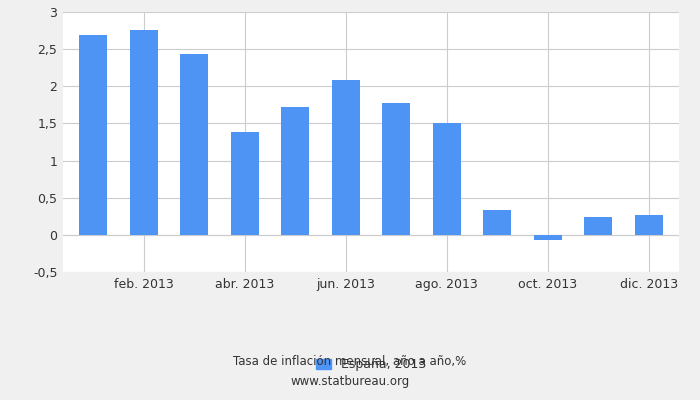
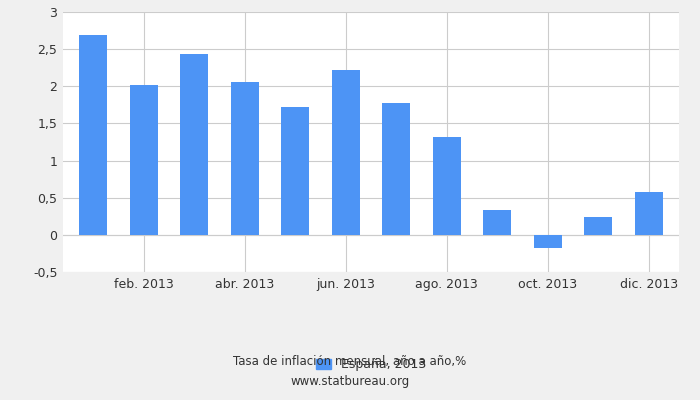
feb. 2013: 2,76 -> 2,02
abr. 2013: 1,38 -> 2,06
jun. 2013: 2,08 -> 2,22
ago. 2013: 1,51 -> 1,32
oct. 2013: -0,07 -> -0,18
dic. 2013: 0,27 -> 0,58
